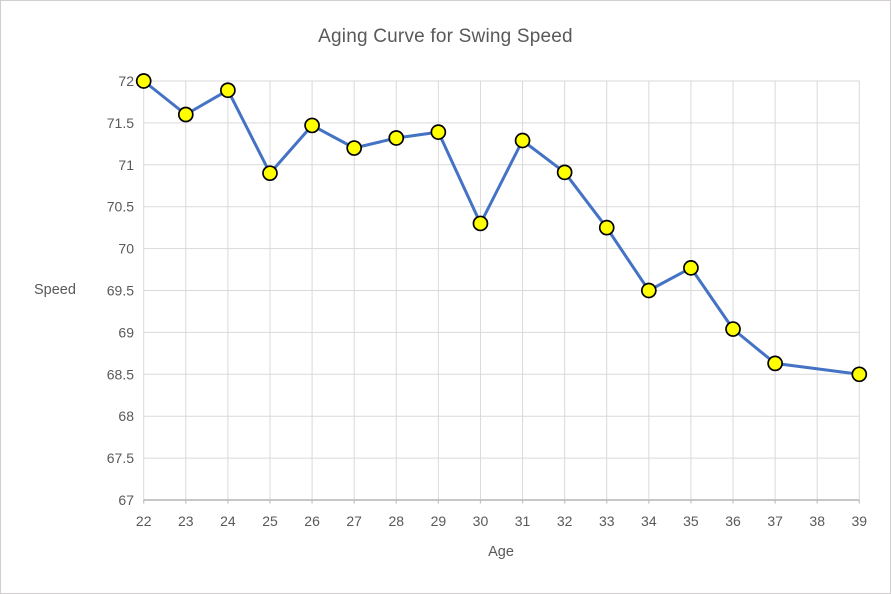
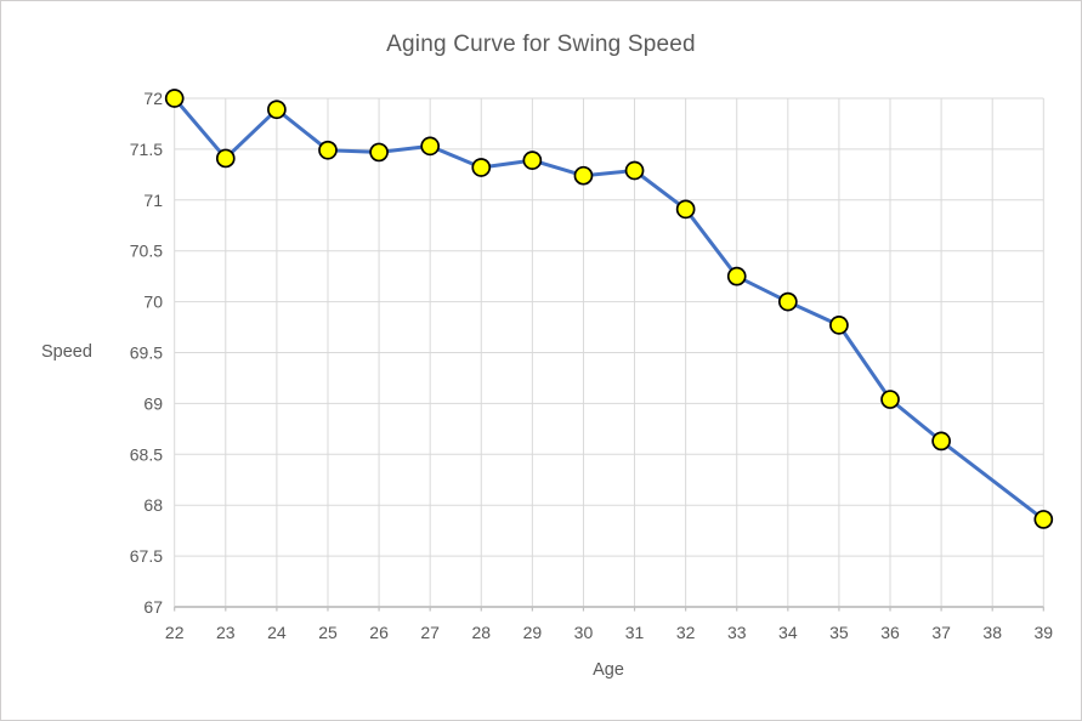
23: 71.6 -> 71.4
25: 70.9 -> 71.5
27: 71.2 -> 71.5
30: 70.3 -> 71.2
34: 69.5 -> 70.0
39: 68.5 -> 67.9
